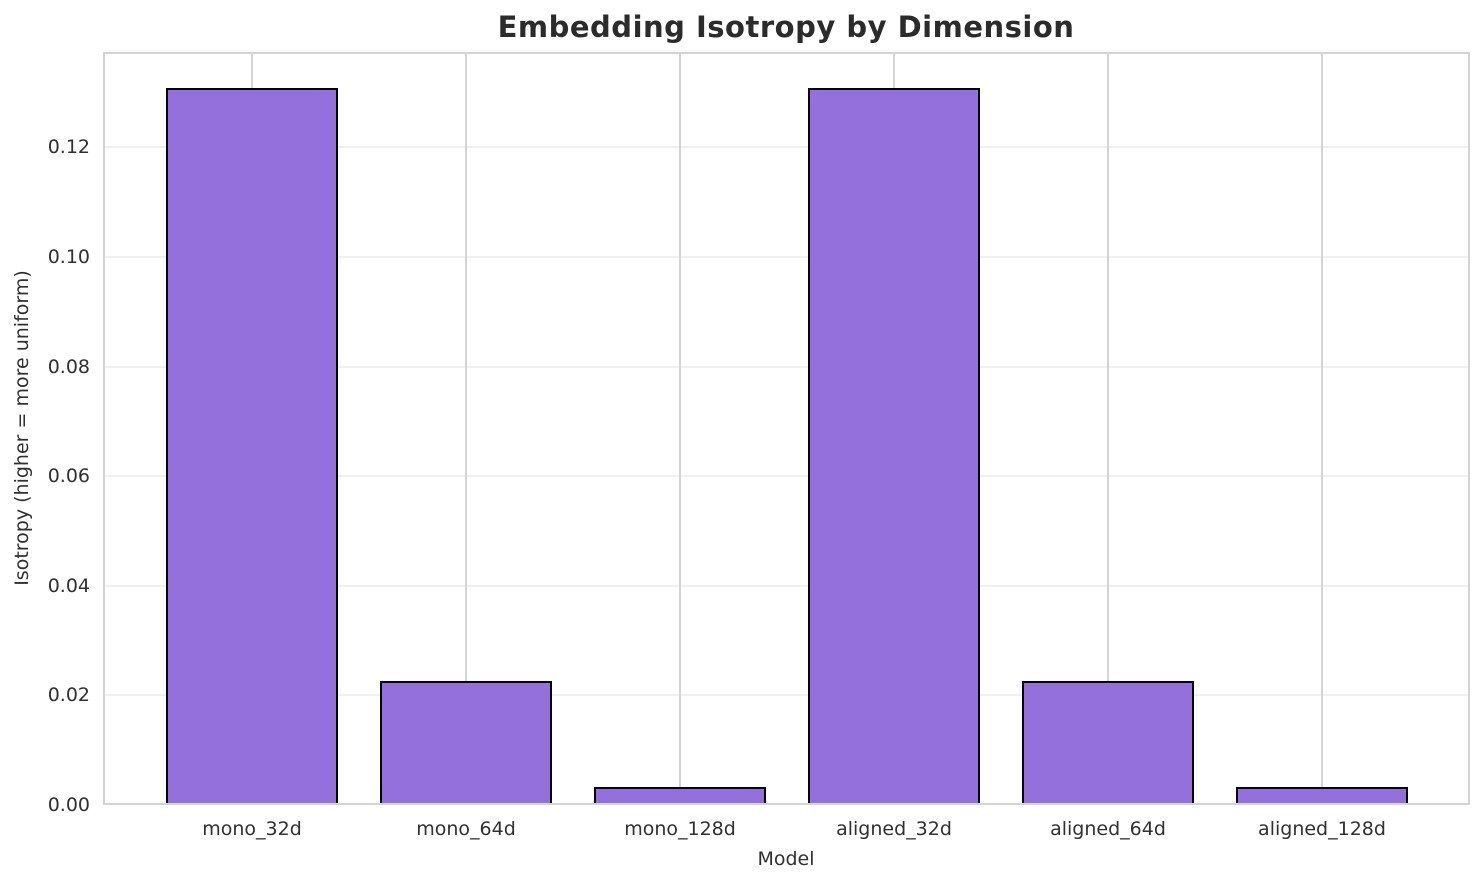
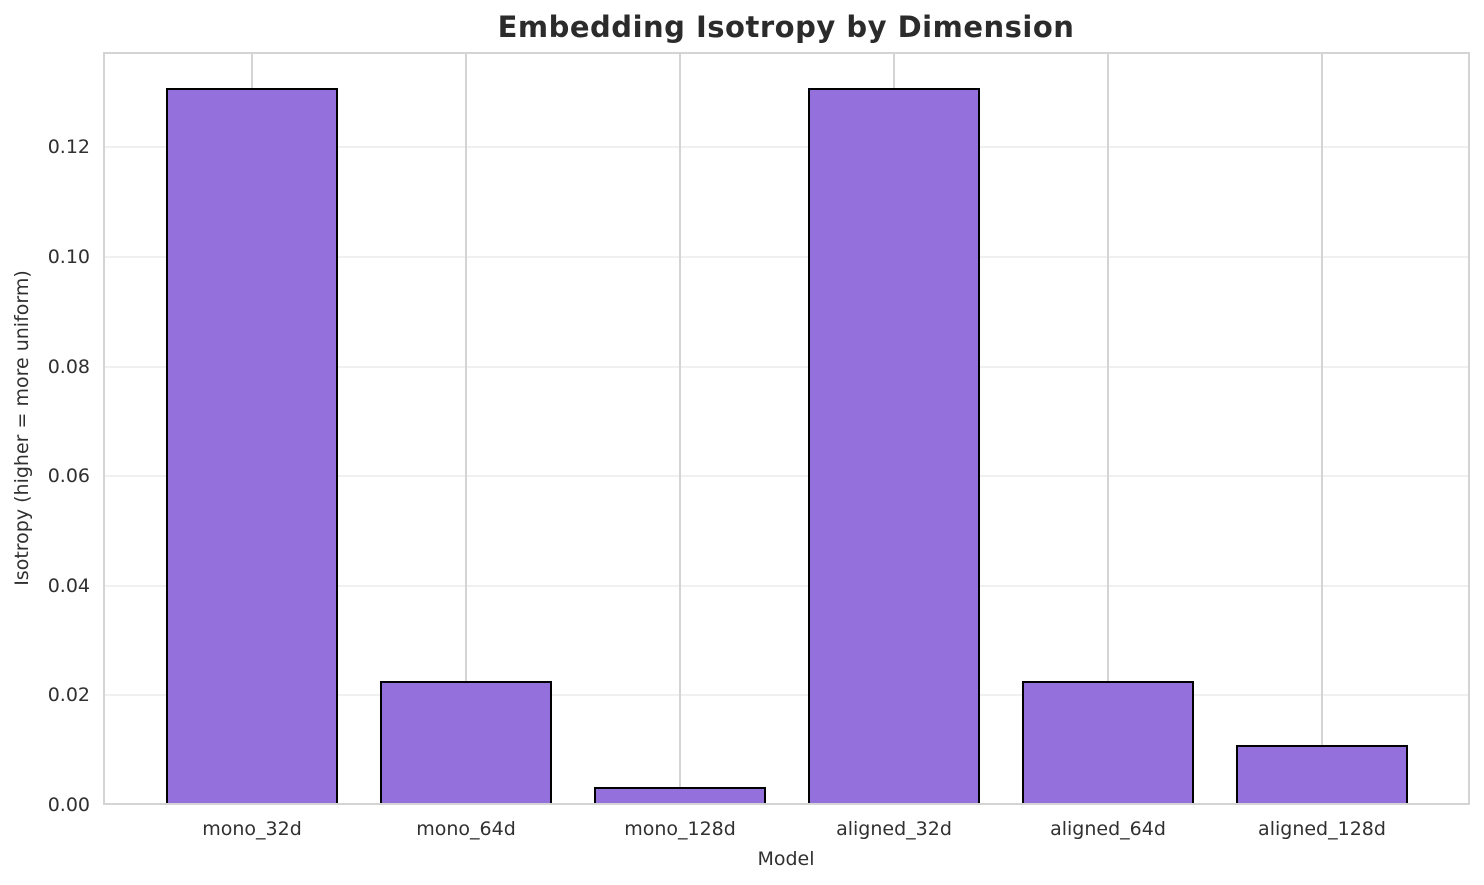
aligned_128d: 0.003 -> 0.011
